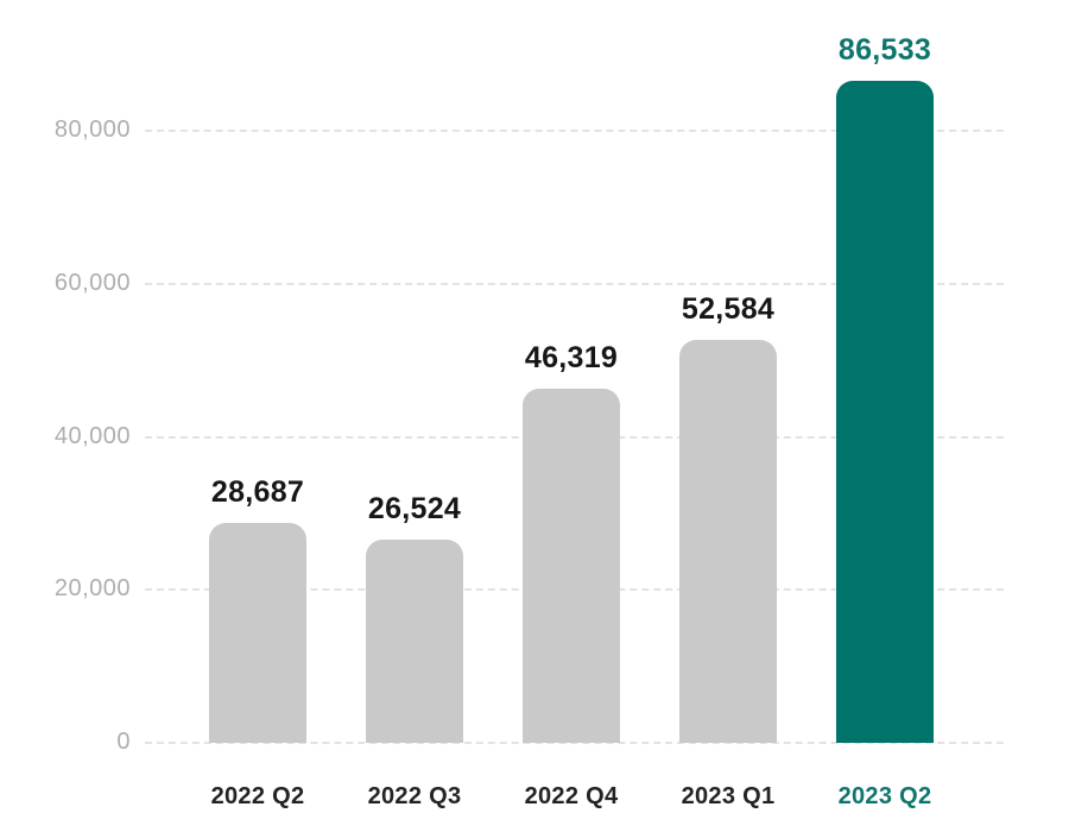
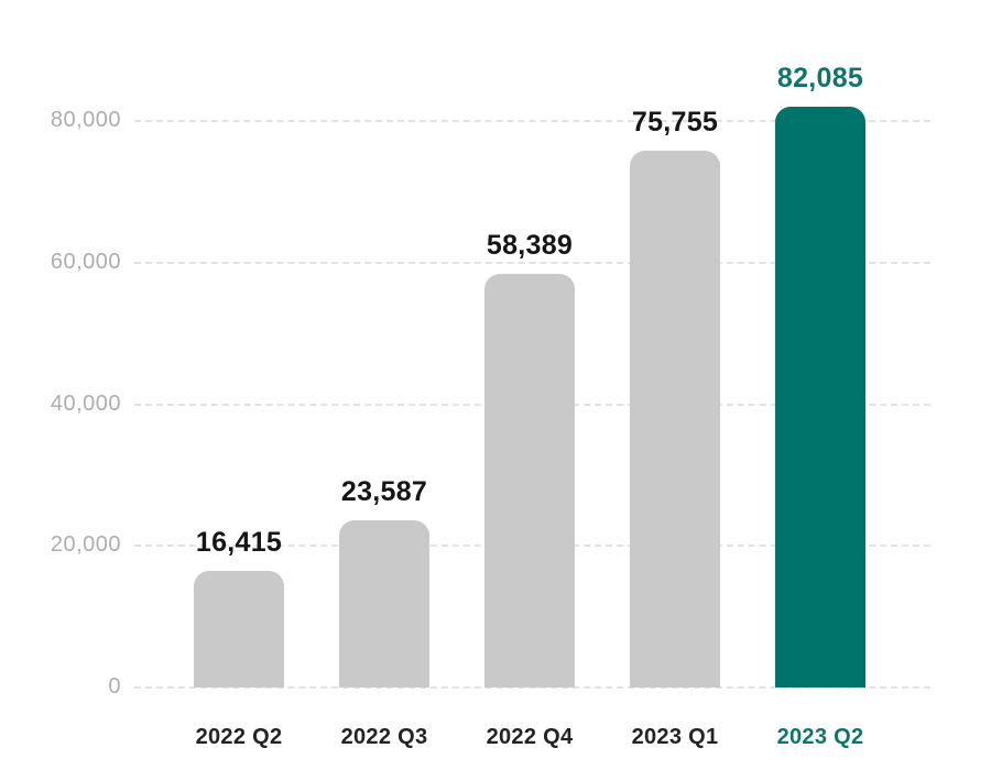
2022 Q2: 28,687 -> 16,415
2022 Q3: 26,524 -> 23,587
2022 Q4: 46,319 -> 58,389
2023 Q1: 52,584 -> 75,755
2023 Q2: 86,533 -> 82,085
